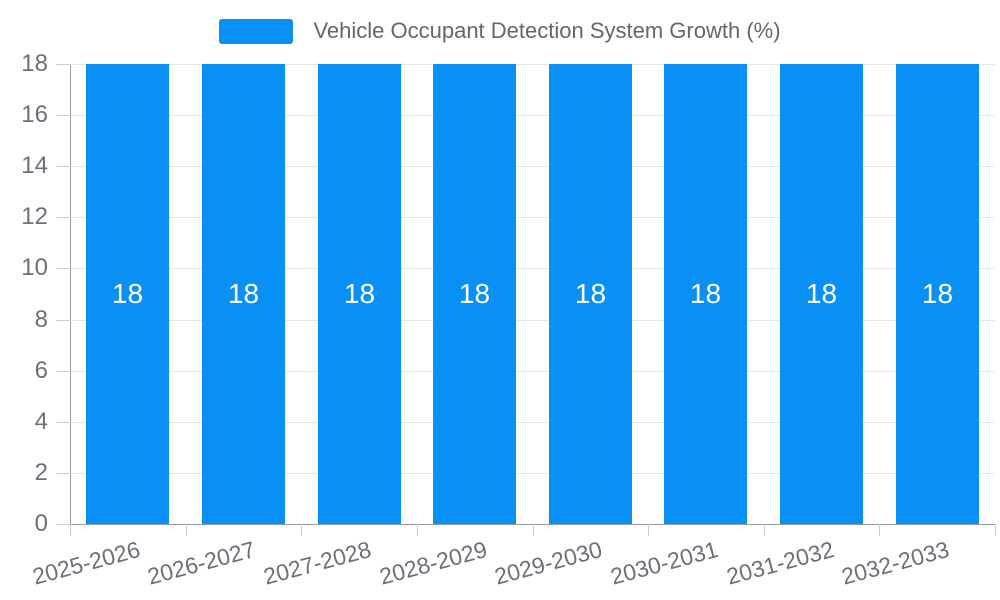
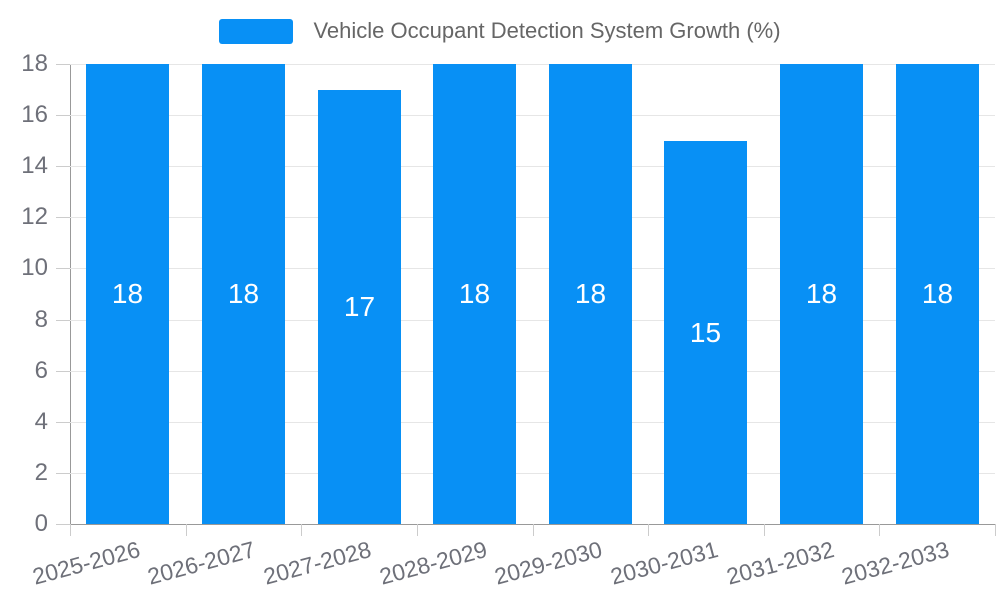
2027-2028: 18 -> 17
2030-2031: 18 -> 15
